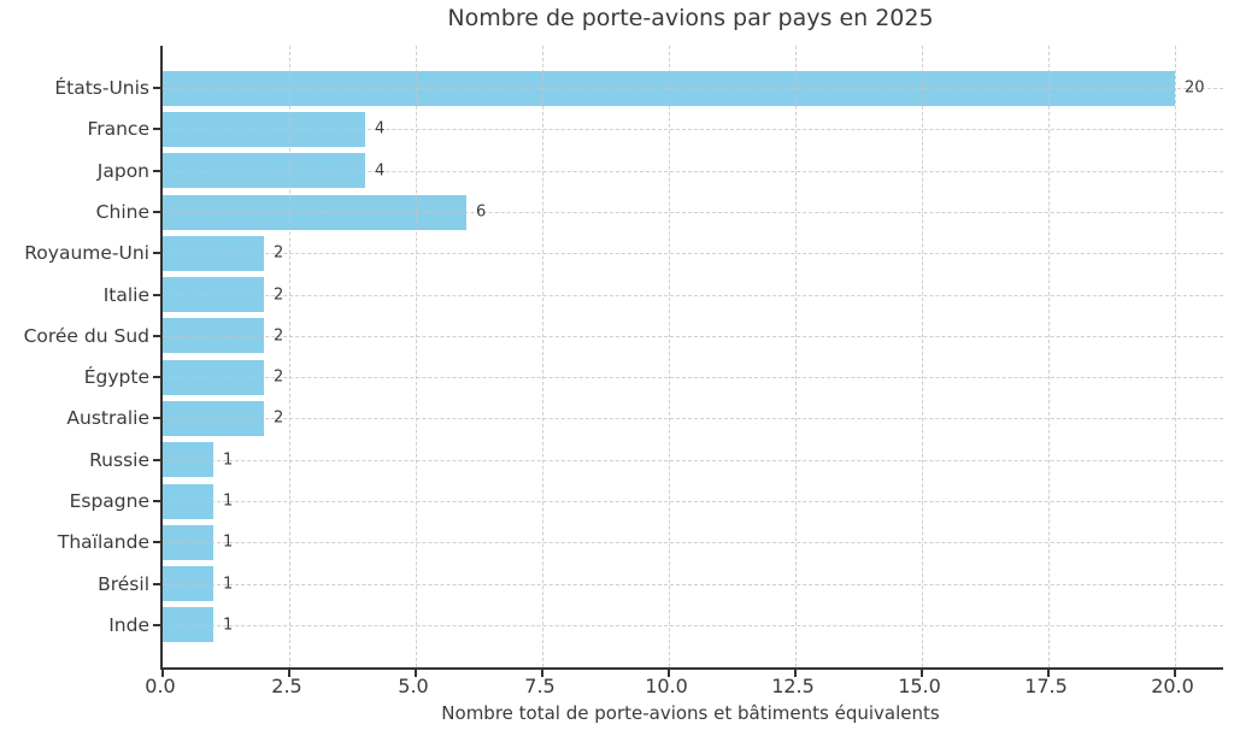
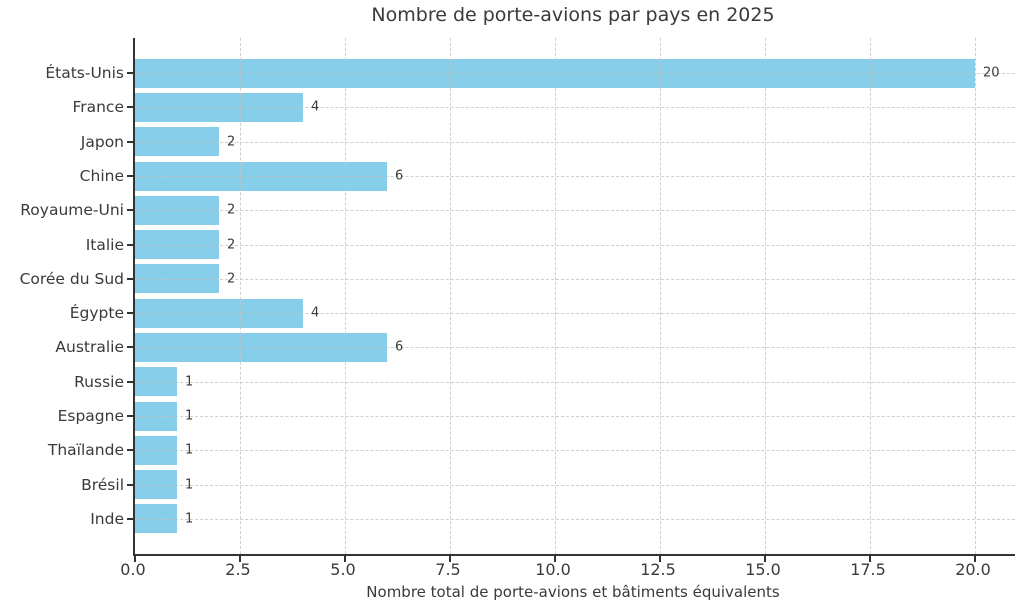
Japon: 4 -> 2
Égypte: 2 -> 4
Australie: 2 -> 6
